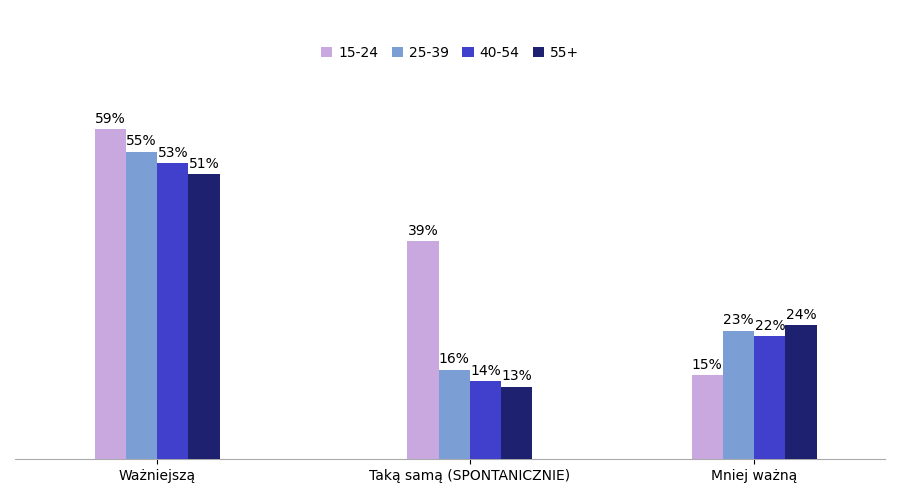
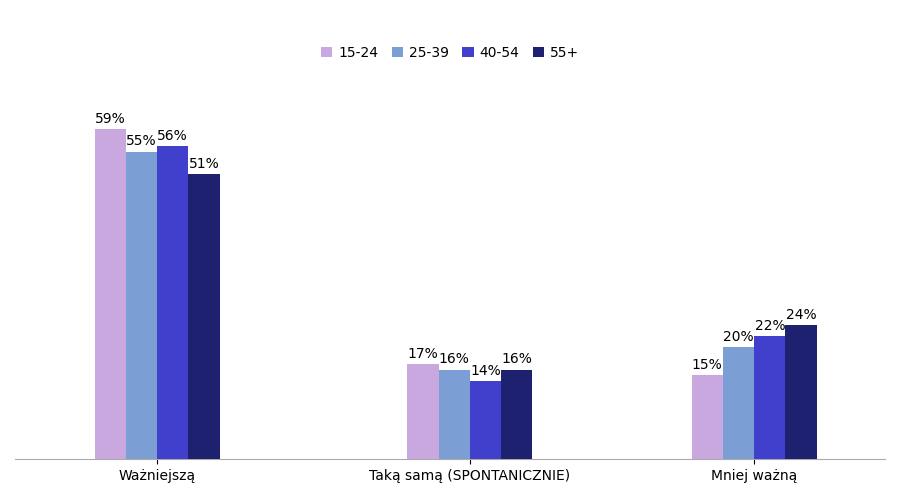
40-54/Ważniejszą: 53% -> 56%
15-24/Taką samą (SPONTANICZNIE): 39% -> 17%
55+/Taką samą (SPONTANICZNIE): 13% -> 16%
25-39/Mniej ważną: 23% -> 20%
